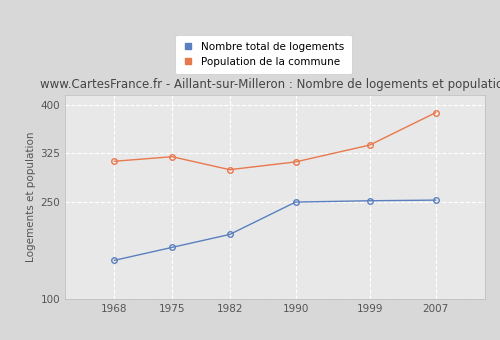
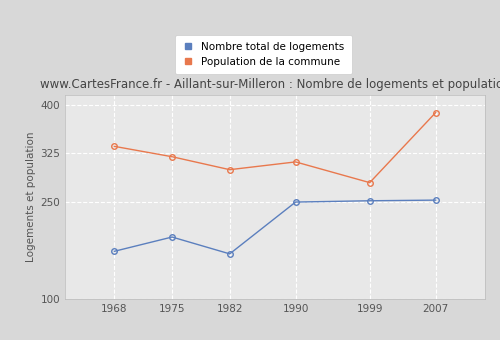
Nombre total de logements/1968: 160 -> 174
Population de la commune/1968: 313 -> 336
Nombre total de logements/1975: 180 -> 196
Nombre total de logements/1982: 200 -> 170
Population de la commune/1999: 338 -> 280
